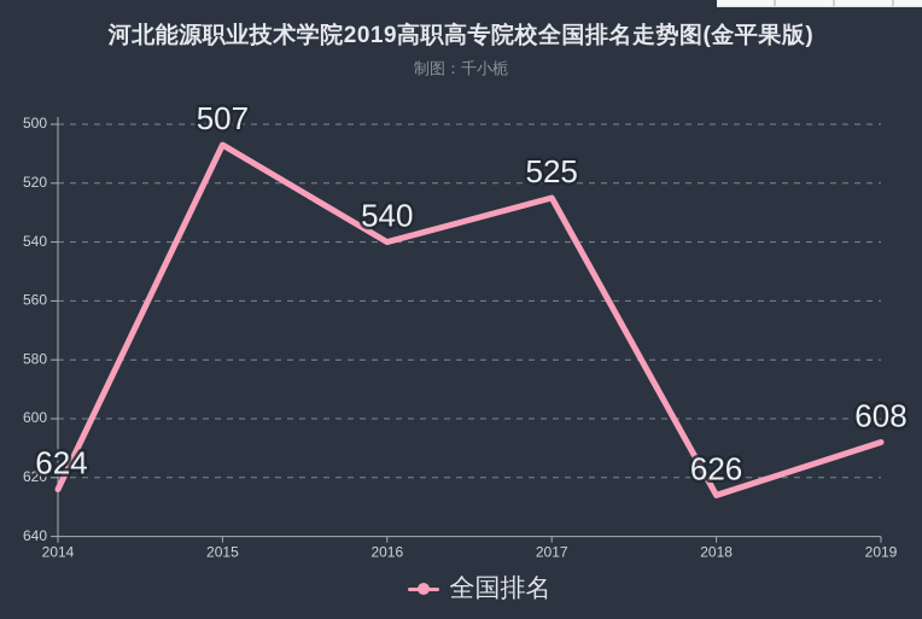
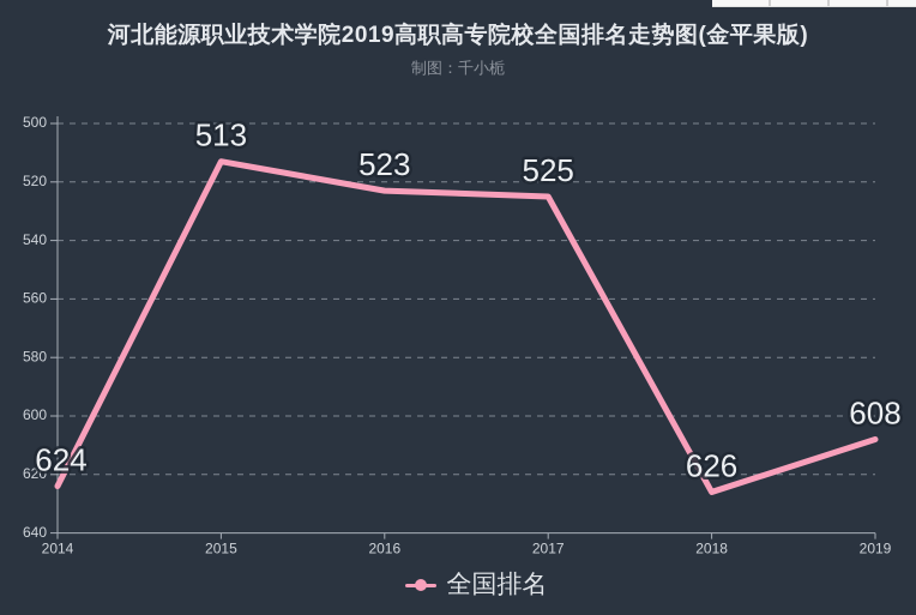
2015: 507 -> 513
2016: 540 -> 523
